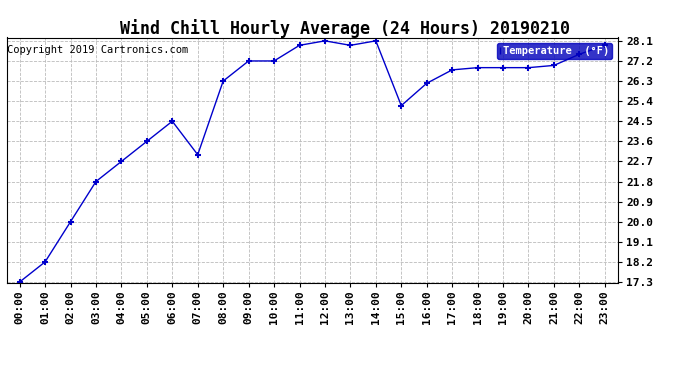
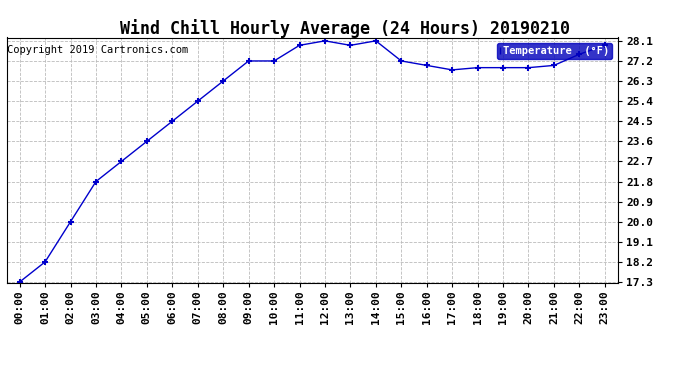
07:00: 23.0 -> 25.4
15:00: 25.2 -> 27.2
16:00: 26.2 -> 27.0
